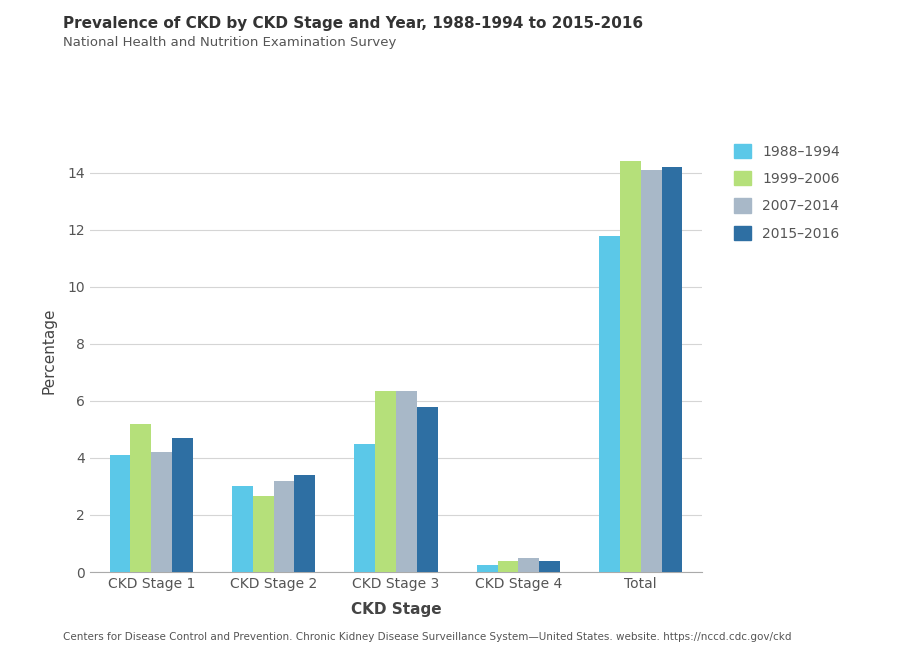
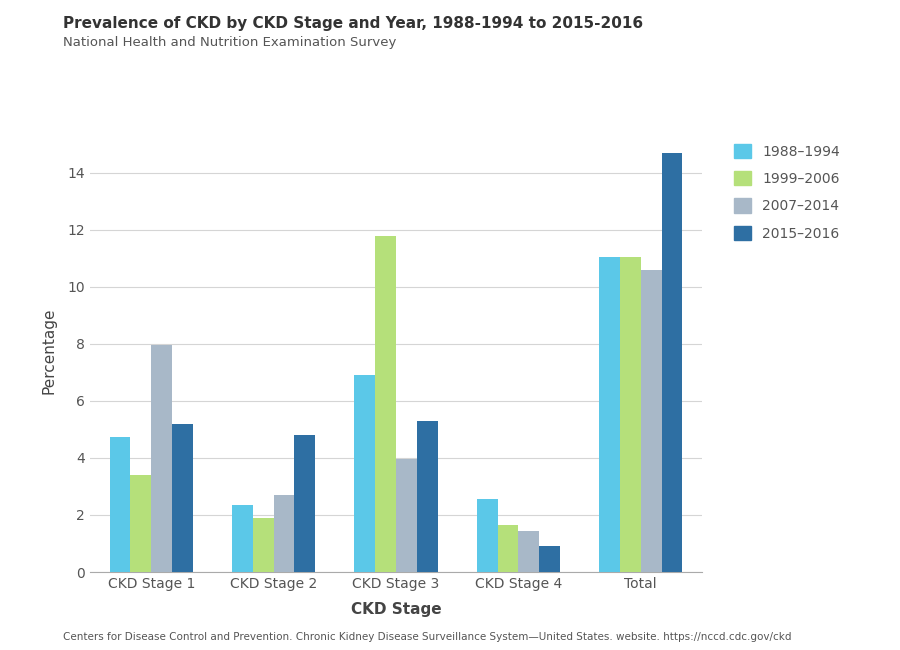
1988–1994/CKD Stage 1: 4.10 -> 4.75
1999–2006/CKD Stage 1: 5.20 -> 3.40
2007–2014/CKD Stage 1: 4.20 -> 7.95
2015–2016/CKD Stage 1: 4.7 -> 5.2
1988–1994/CKD Stage 2: 3.00 -> 2.35
1999–2006/CKD Stage 2: 2.65 -> 1.90
2007–2014/CKD Stage 2: 3.20 -> 2.70
2015–2016/CKD Stage 2: 3.4 -> 4.8
1988–1994/CKD Stage 3: 4.50 -> 6.90
1999–2006/CKD Stage 3: 6.35 -> 11.80
2007–2014/CKD Stage 3: 6.35 -> 3.95
2015–2016/CKD Stage 3: 5.8 -> 5.3
1988–1994/CKD Stage 4: 0.25 -> 2.55
1999–2006/CKD Stage 4: 0.40 -> 1.65
2007–2014/CKD Stage 4: 0.50 -> 1.45
2015–2016/CKD Stage 4: 0.4 -> 0.9
1988–1994/Total: 11.80 -> 11.05
1999–2006/Total: 14.40 -> 11.05
2007–2014/Total: 14.10 -> 10.60
2015–2016/Total: 14.2 -> 14.7
